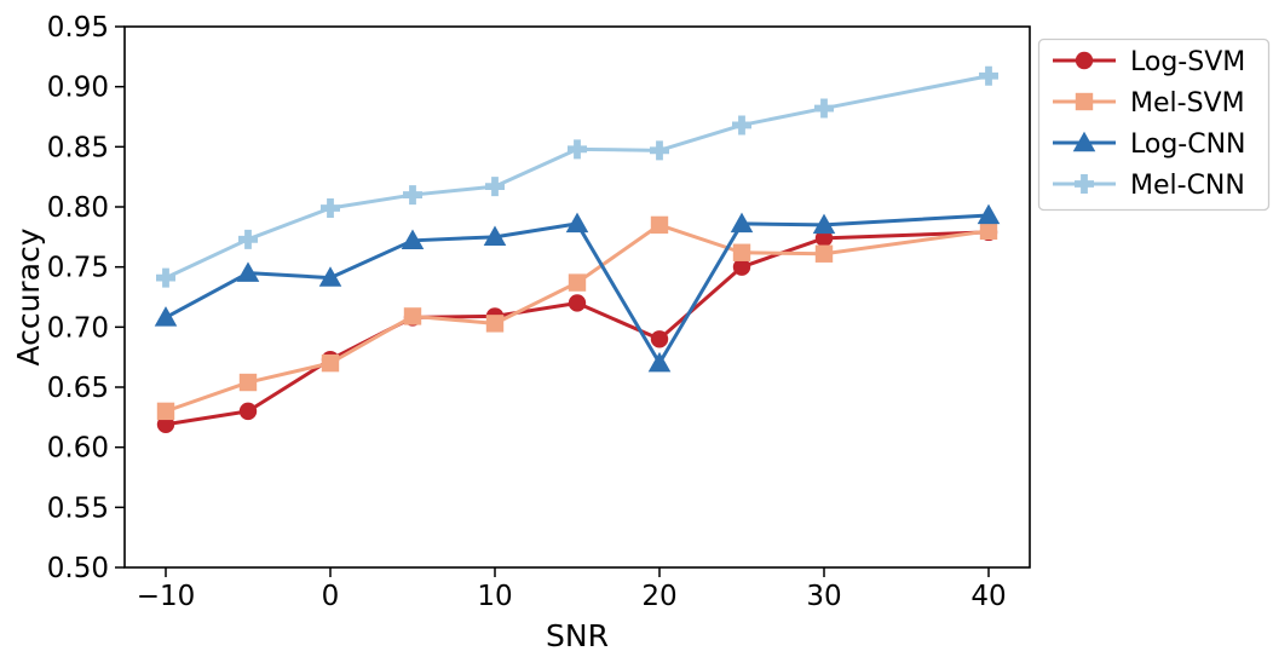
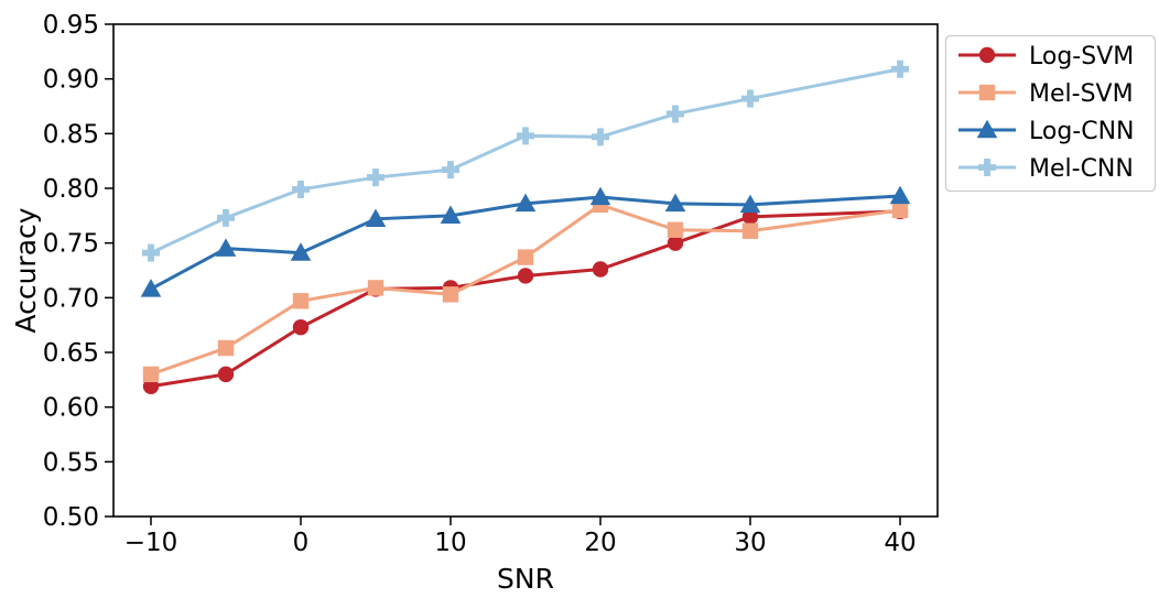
Mel-SVM/0: 0.67 -> 0.70
Log-SVM/20: 0.69 -> 0.73
Log-CNN/20: 0.67 -> 0.79
